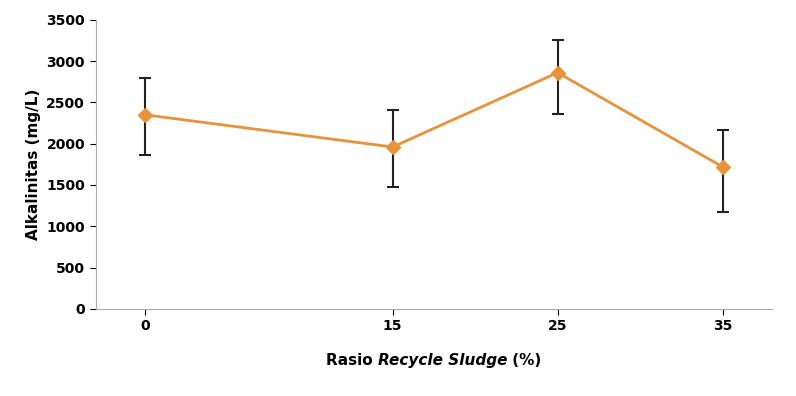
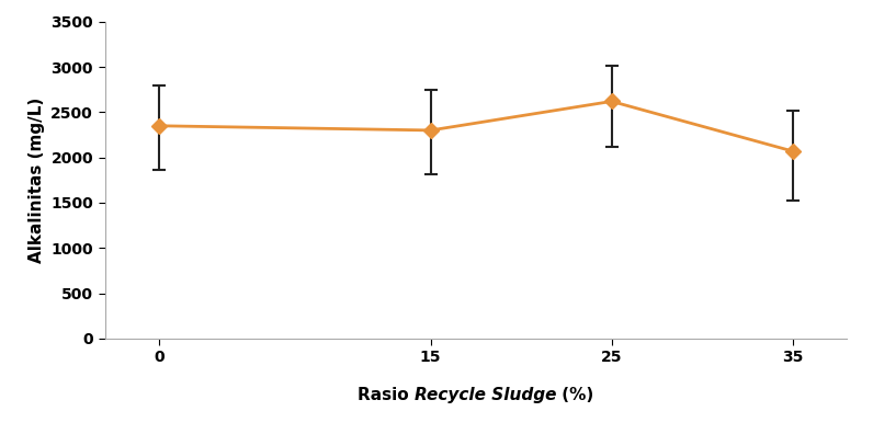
15: 1960 -> 2300
25: 2860 -> 2620
35: 1720 -> 2070
